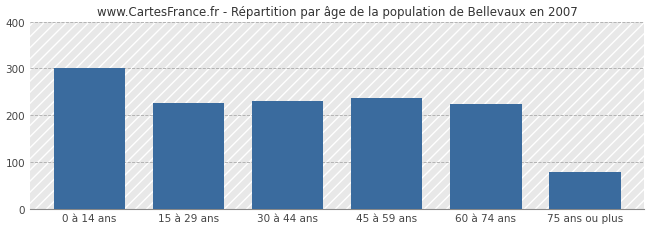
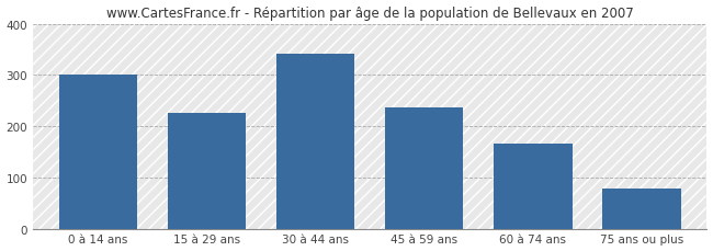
30 à 44 ans: 230 -> 341
60 à 74 ans: 225 -> 167
